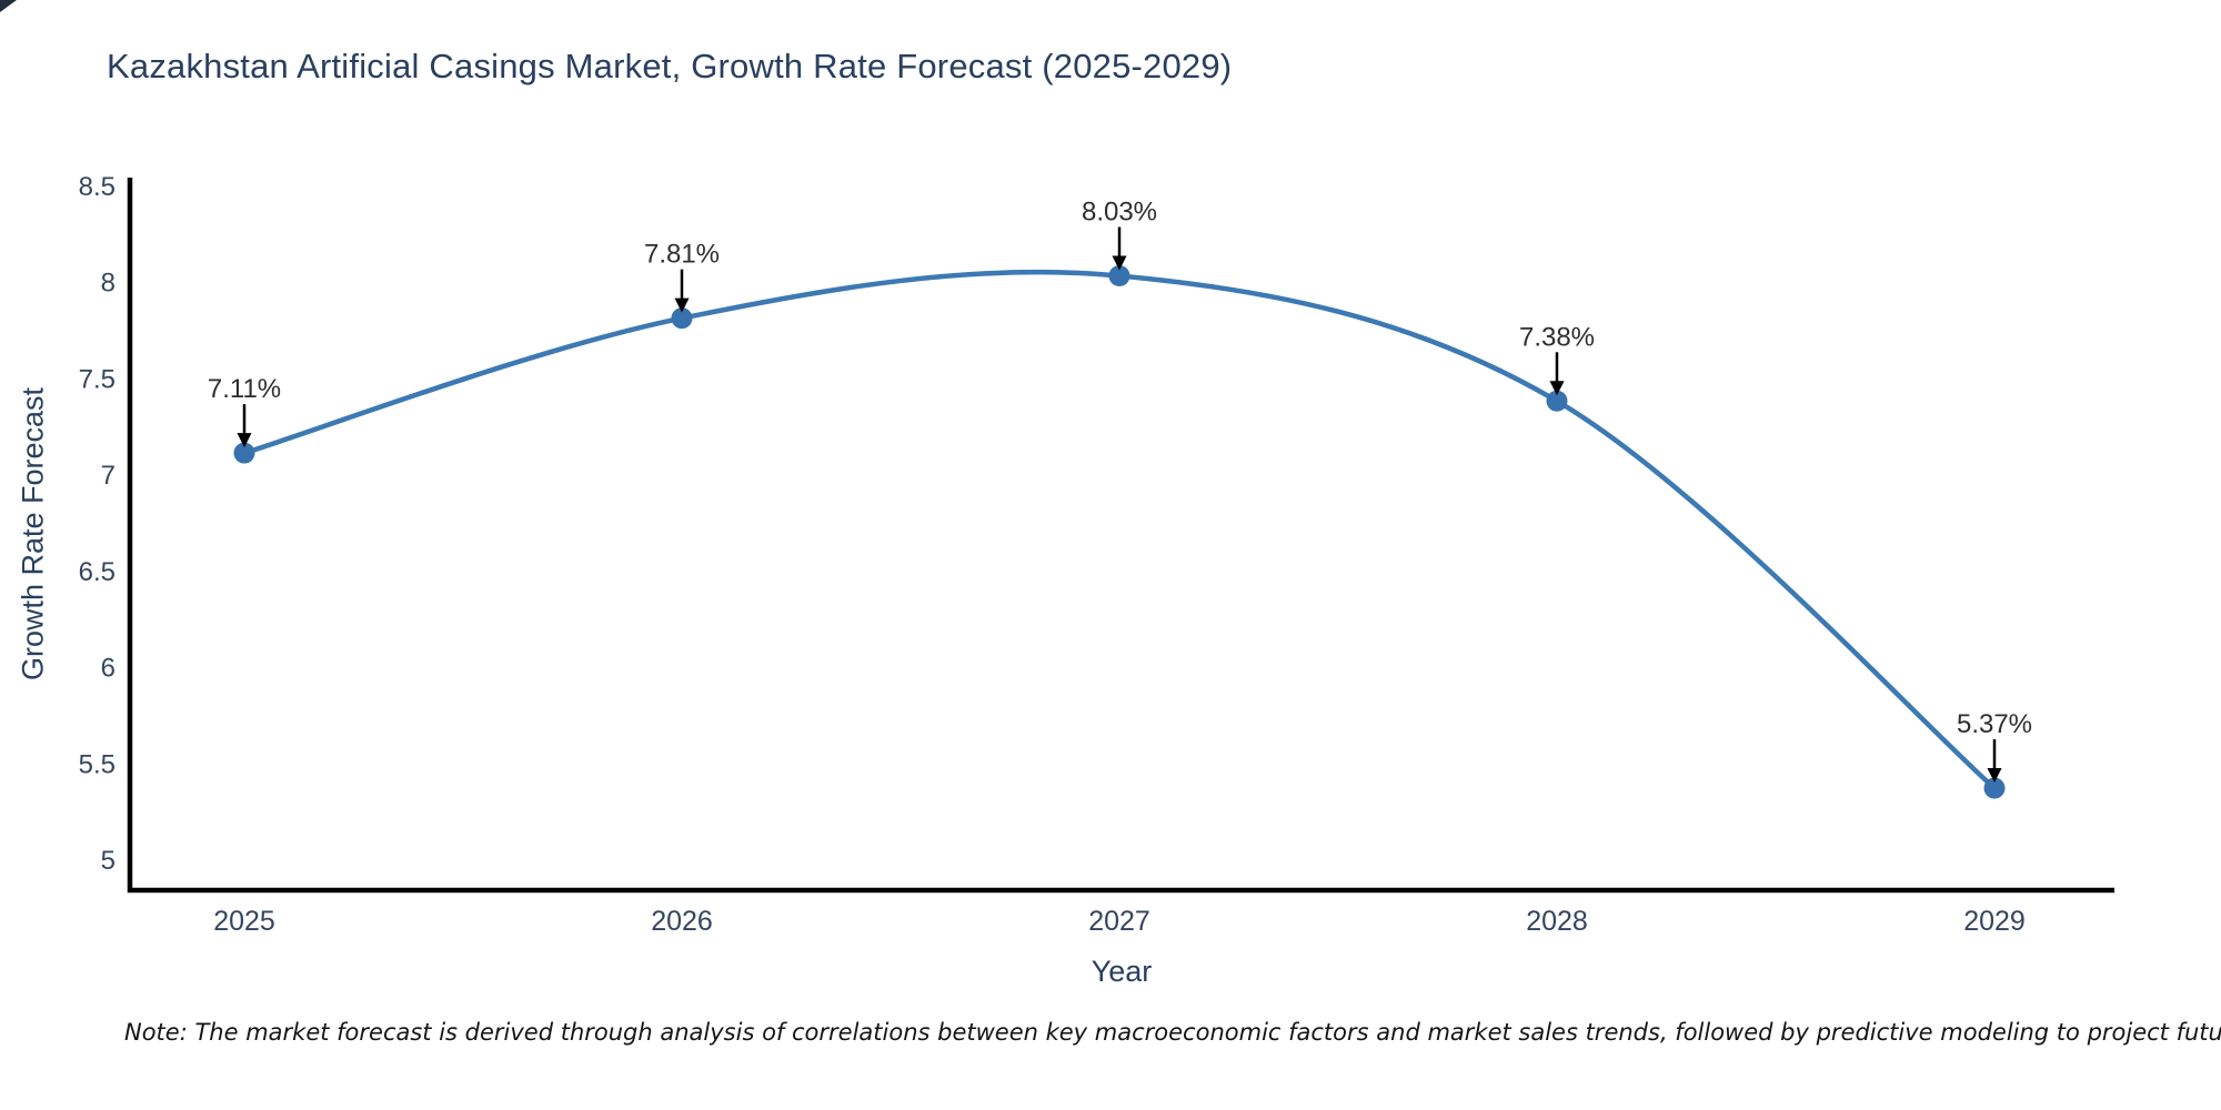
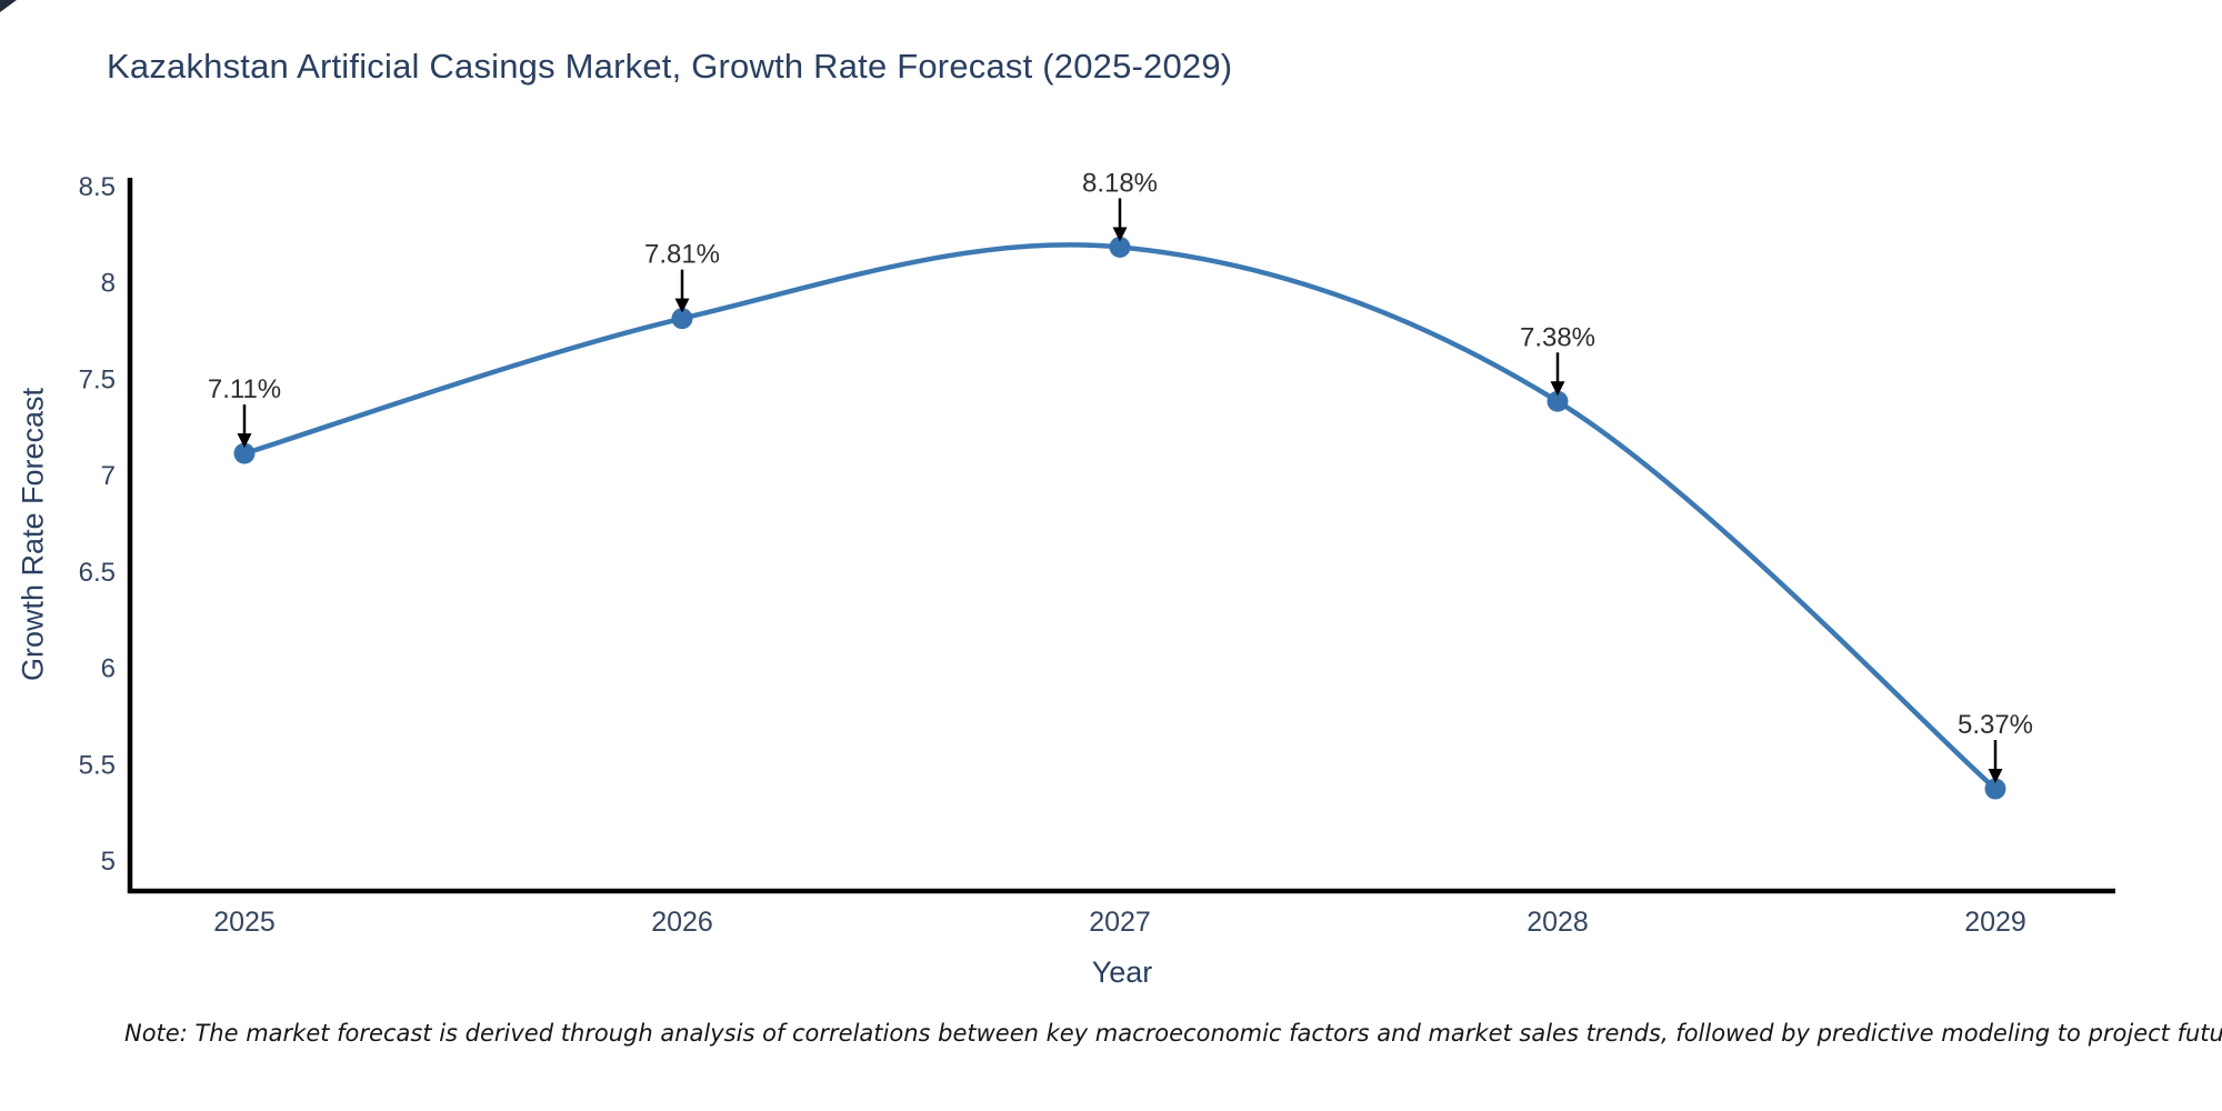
2027: 8.03% -> 8.18%
